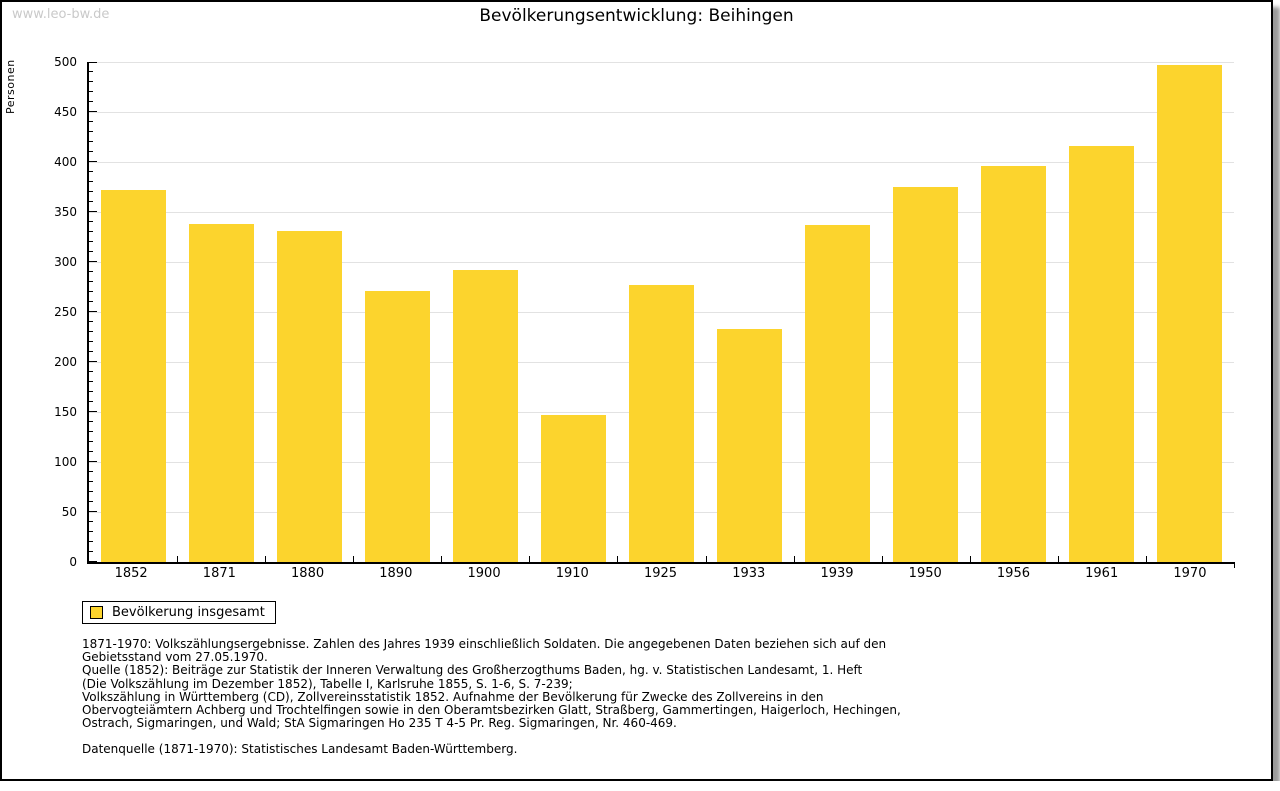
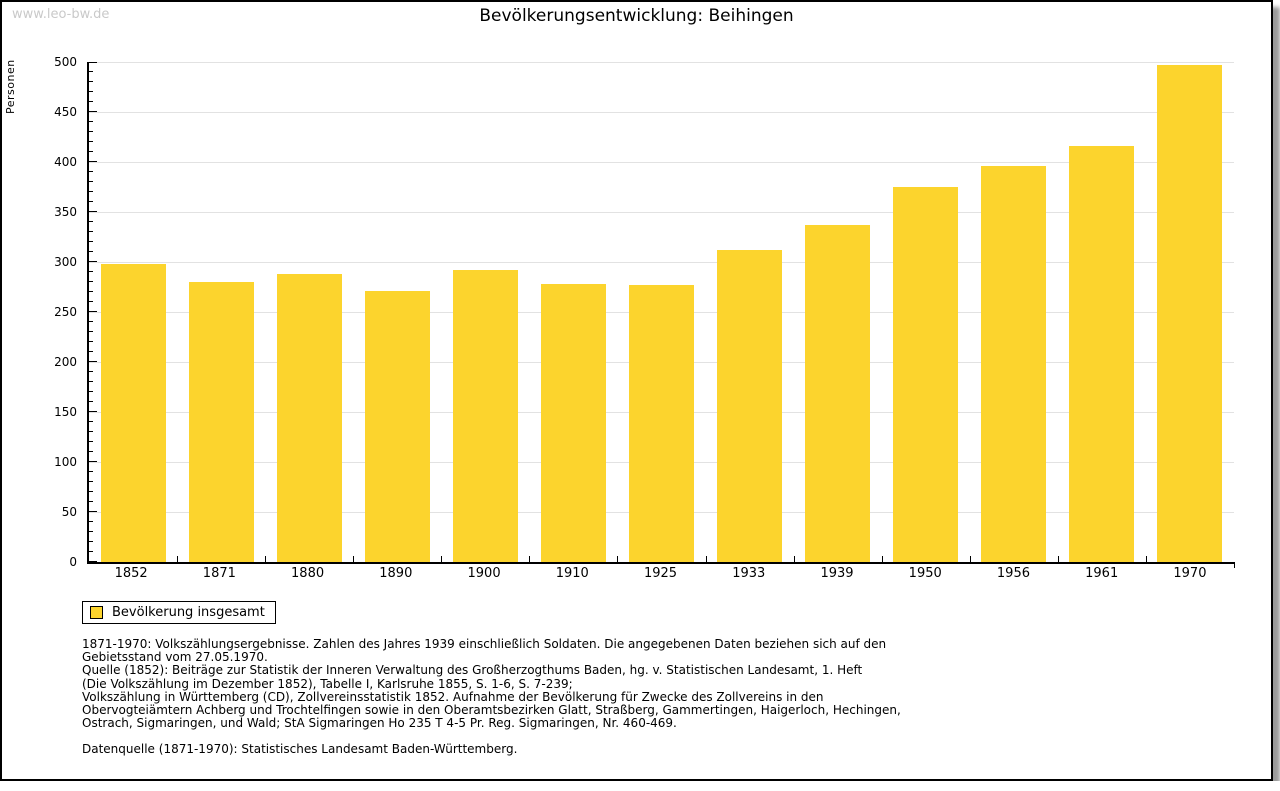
1852: 372 -> 298
1871: 338 -> 280
1880: 331 -> 288
1910: 147 -> 278
1933: 233 -> 312
